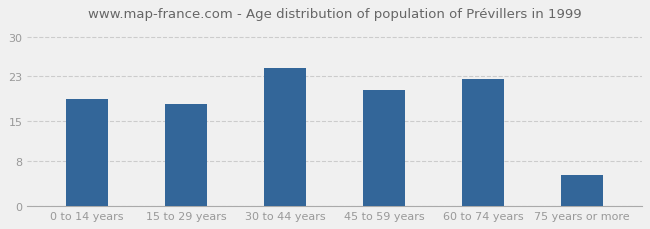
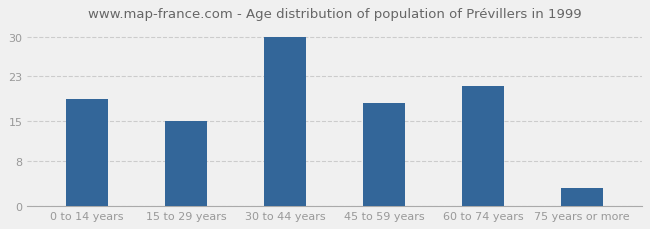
15 to 29 years: 18.0 -> 15.0
30 to 44 years: 24.5 -> 30.0
45 to 59 years: 20.5 -> 18.2
60 to 74 years: 22.5 -> 21.2
75 years or more: 5.5 -> 3.2
